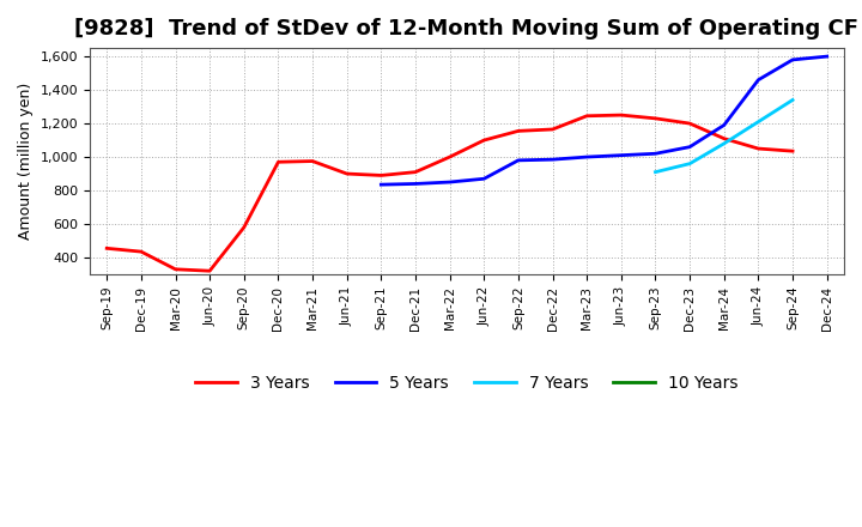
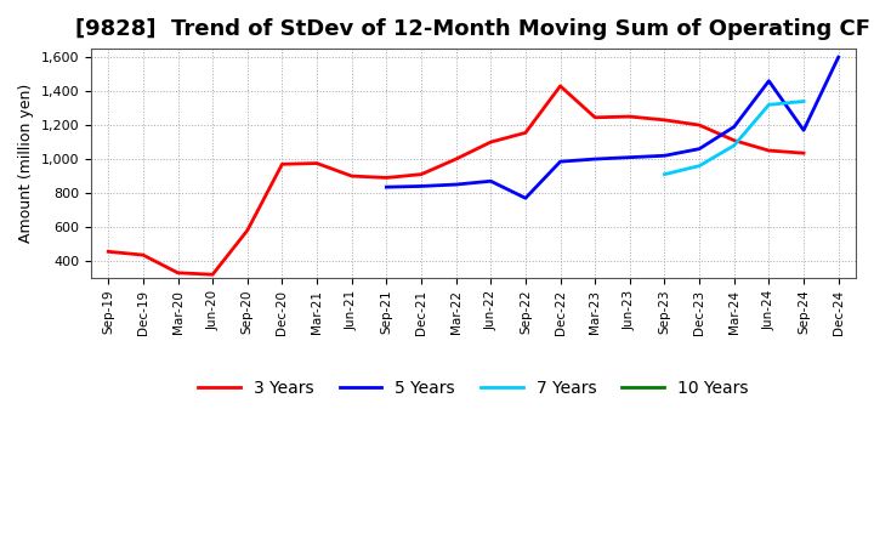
5 Years/Sep-22: 980 -> 770
3 Years/Dec-22: 1,160 -> 1,430
7 Years/Jun-24: 1,210 -> 1,320
5 Years/Sep-24: 1,580 -> 1,170
